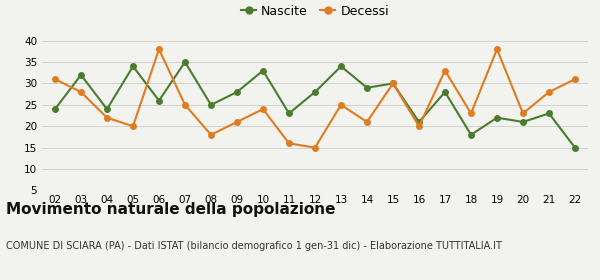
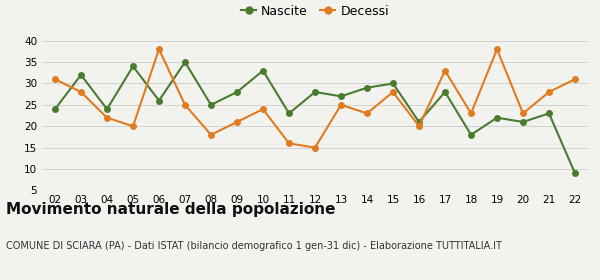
Nascite/13: 34 -> 27
Decessi/14: 21 -> 23
Decessi/15: 30 -> 28
Nascite/22: 15 -> 9
